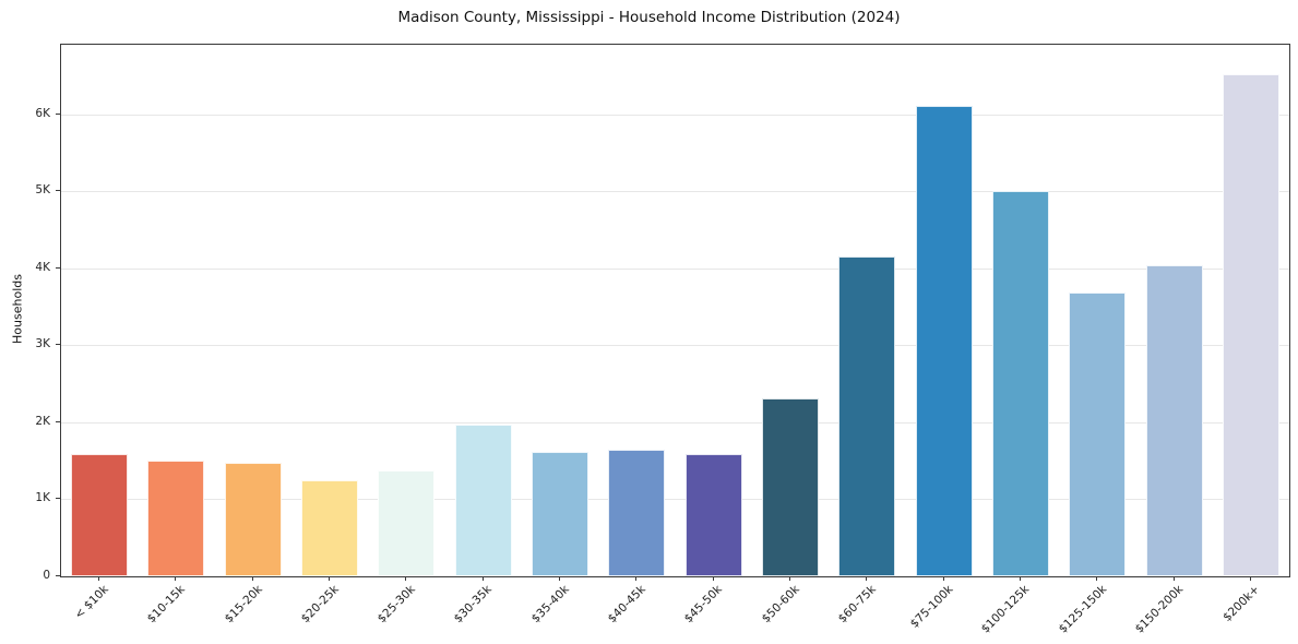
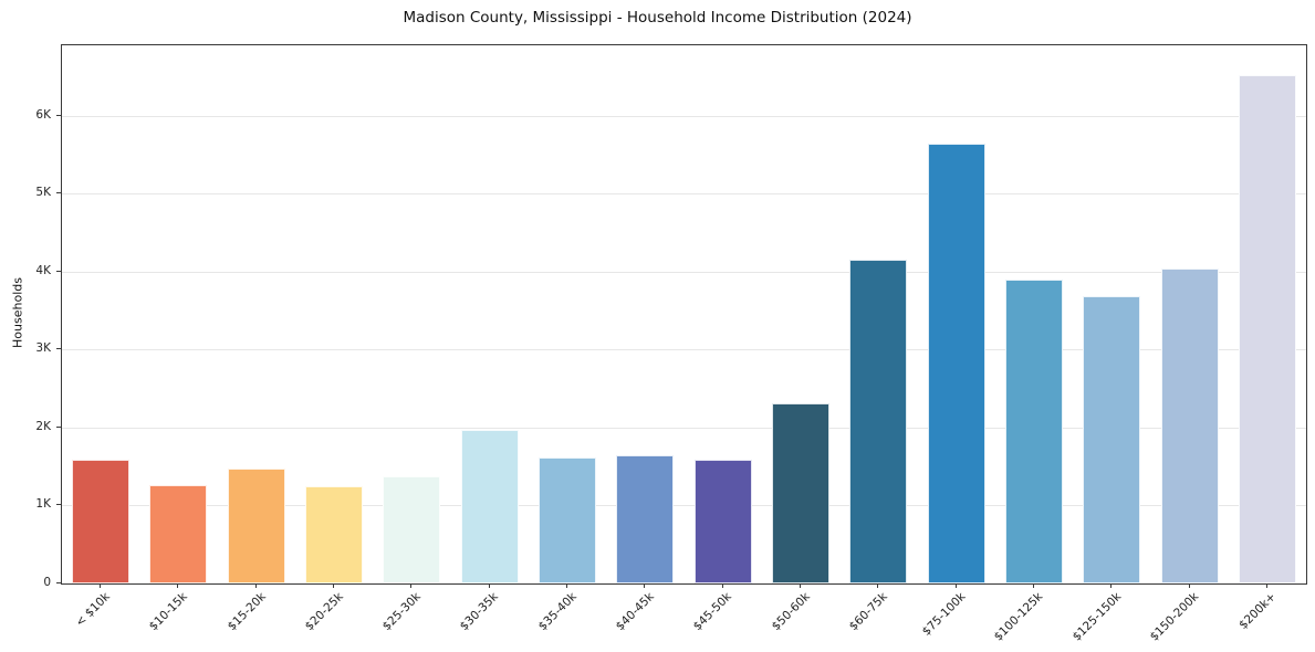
$10-15k: 1.5K -> 1.3K
$75-100k: 6.1K -> 5.6K
$100-125k: 5.0K -> 3.9K
